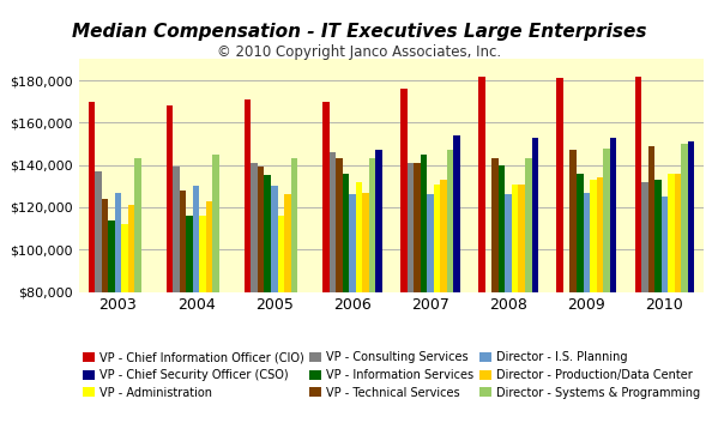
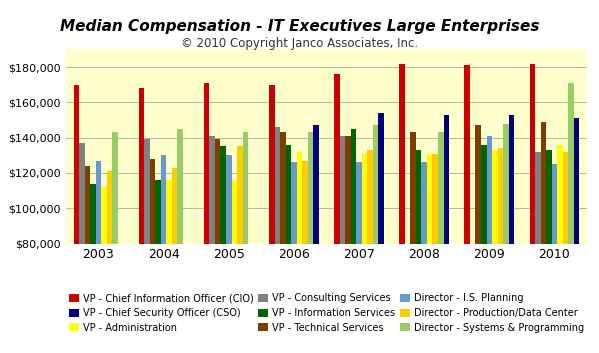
Director - Production/Data Center/2005: $126,000 -> $135,000
VP - Information Services/2008: $140,000 -> $133,000
Director - I.S. Planning/2009: $127,000 -> $141,000
Director - Production/Data Center/2010: $136,000 -> $132,000
Director - Systems & Programming/2010: $150,000 -> $171,000
